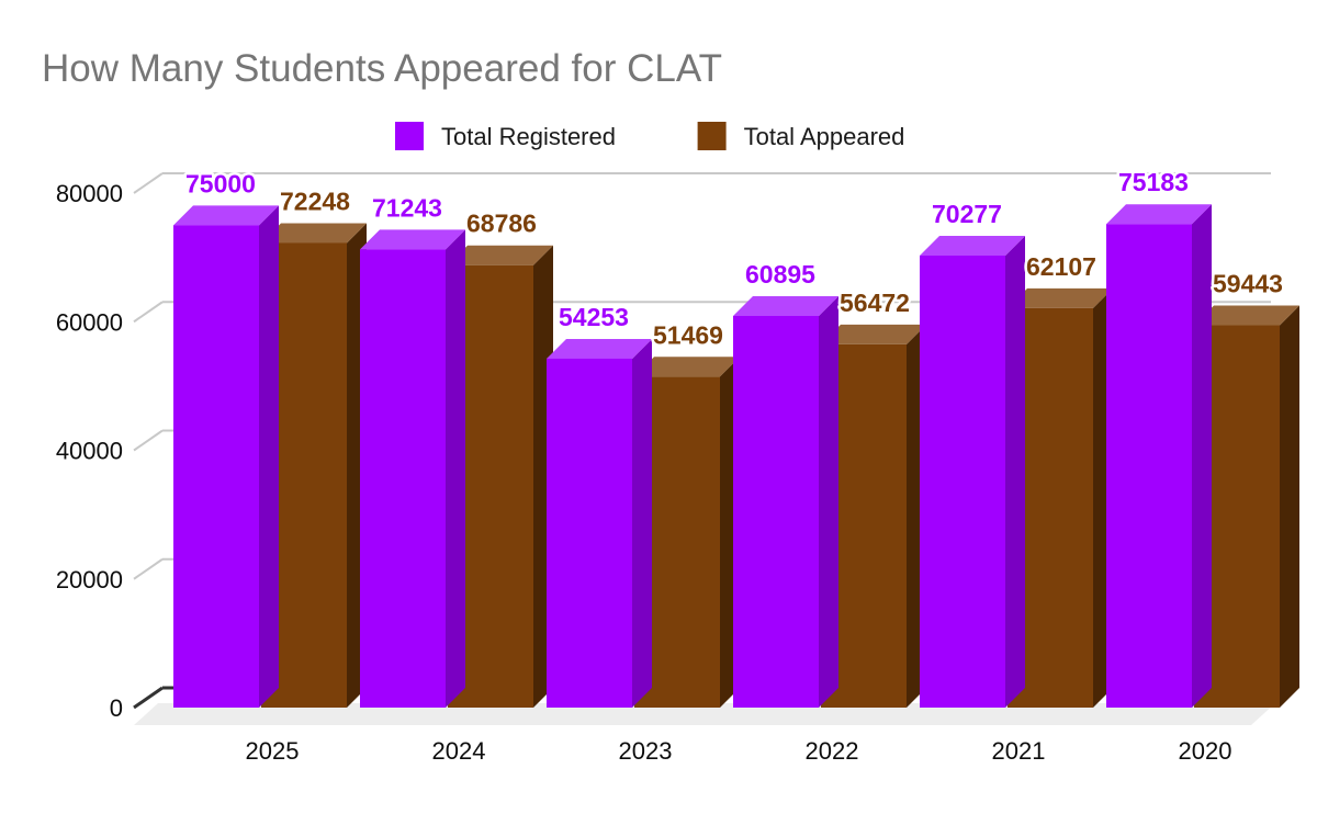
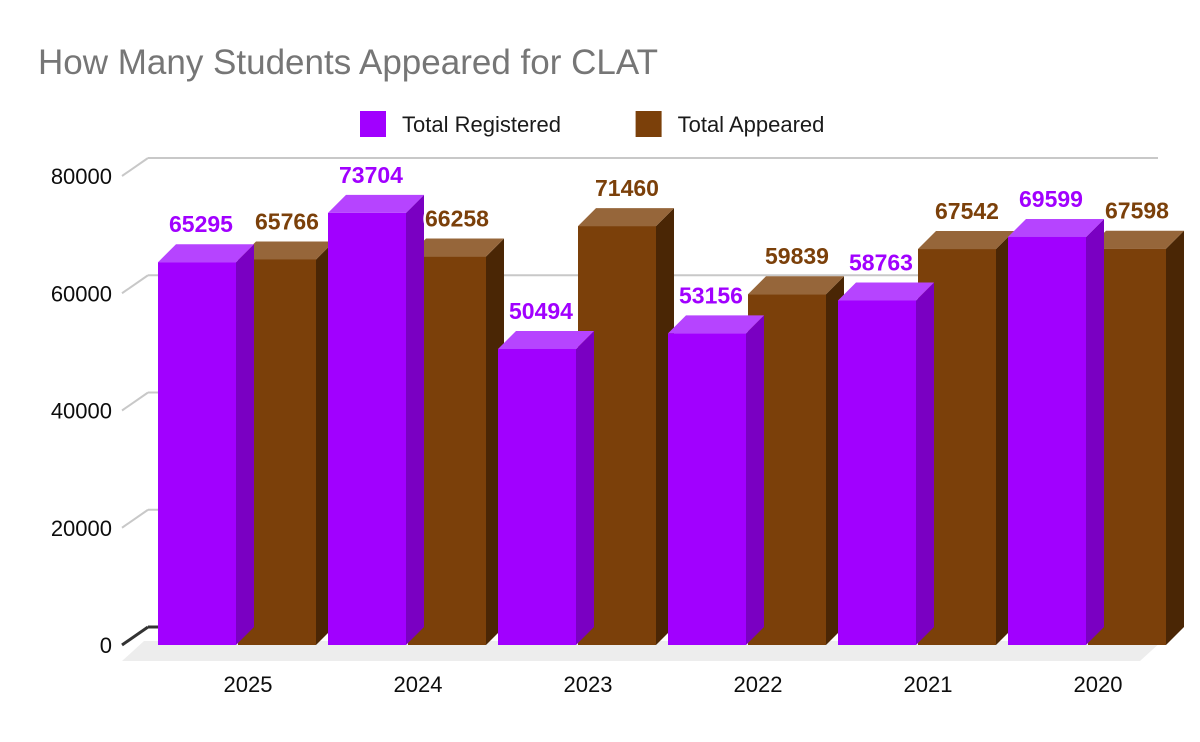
Total Registered/2025: 75000 -> 65295
Total Appeared/2025: 72248 -> 65766
Total Registered/2024: 71243 -> 73704
Total Appeared/2024: 68786 -> 66258
Total Registered/2023: 54253 -> 50494
Total Appeared/2023: 51469 -> 71460
Total Registered/2022: 60895 -> 53156
Total Appeared/2022: 56472 -> 59839
Total Registered/2021: 70277 -> 58763
Total Appeared/2021: 62107 -> 67542
Total Registered/2020: 75183 -> 69599
Total Appeared/2020: 59443 -> 67598
